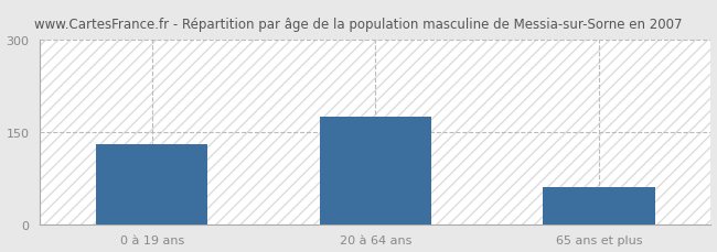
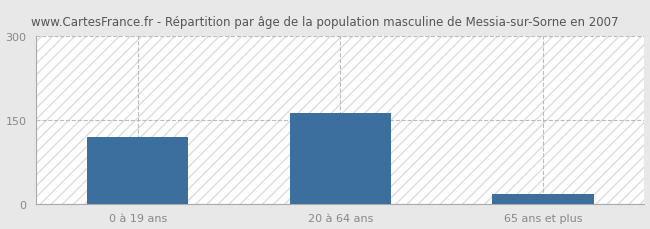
0 à 19 ans: 130 -> 120
20 à 64 ans: 175 -> 162
65 ans et plus: 60 -> 18
